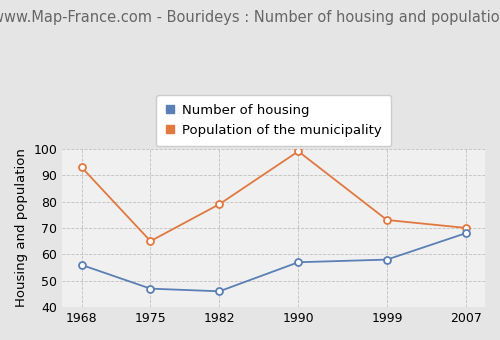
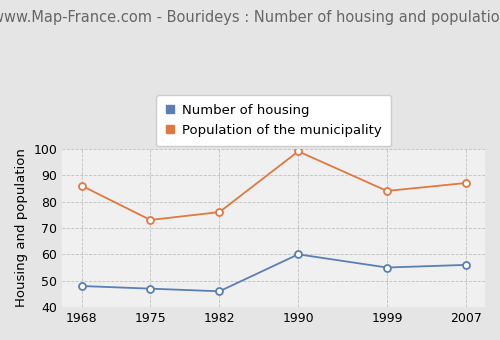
Number of housing/1968: 56 -> 48
Population of the municipality/1968: 93 -> 86
Population of the municipality/1975: 65 -> 73
Population of the municipality/1982: 79 -> 76
Number of housing/1990: 57 -> 60
Number of housing/1999: 58 -> 55
Population of the municipality/1999: 73 -> 84
Number of housing/2007: 68 -> 56
Population of the municipality/2007: 70 -> 87
